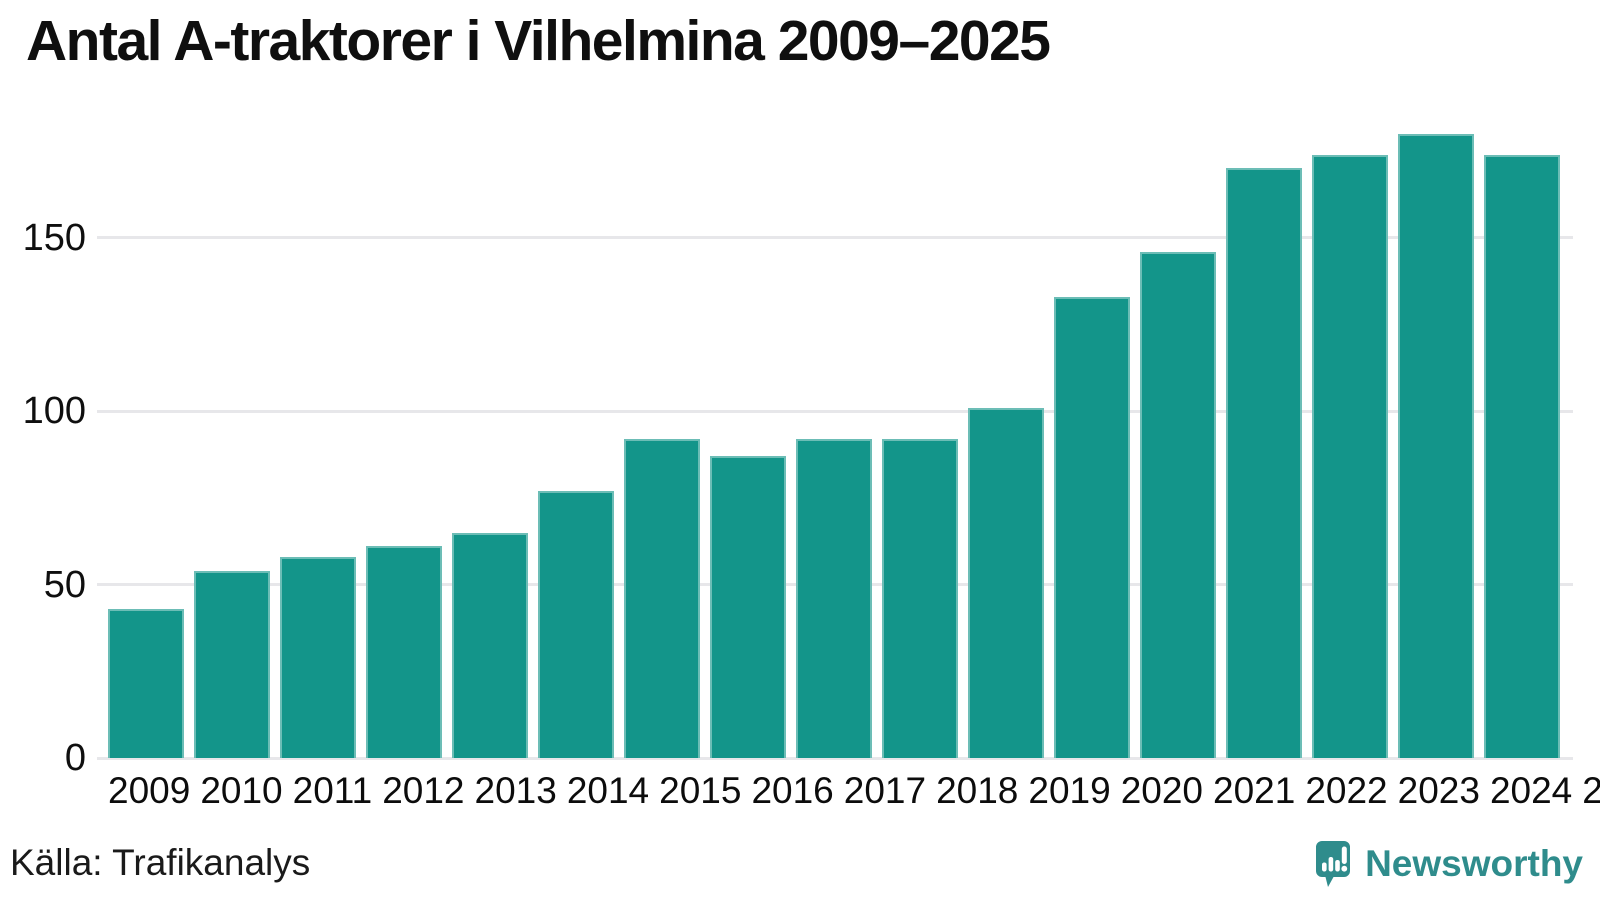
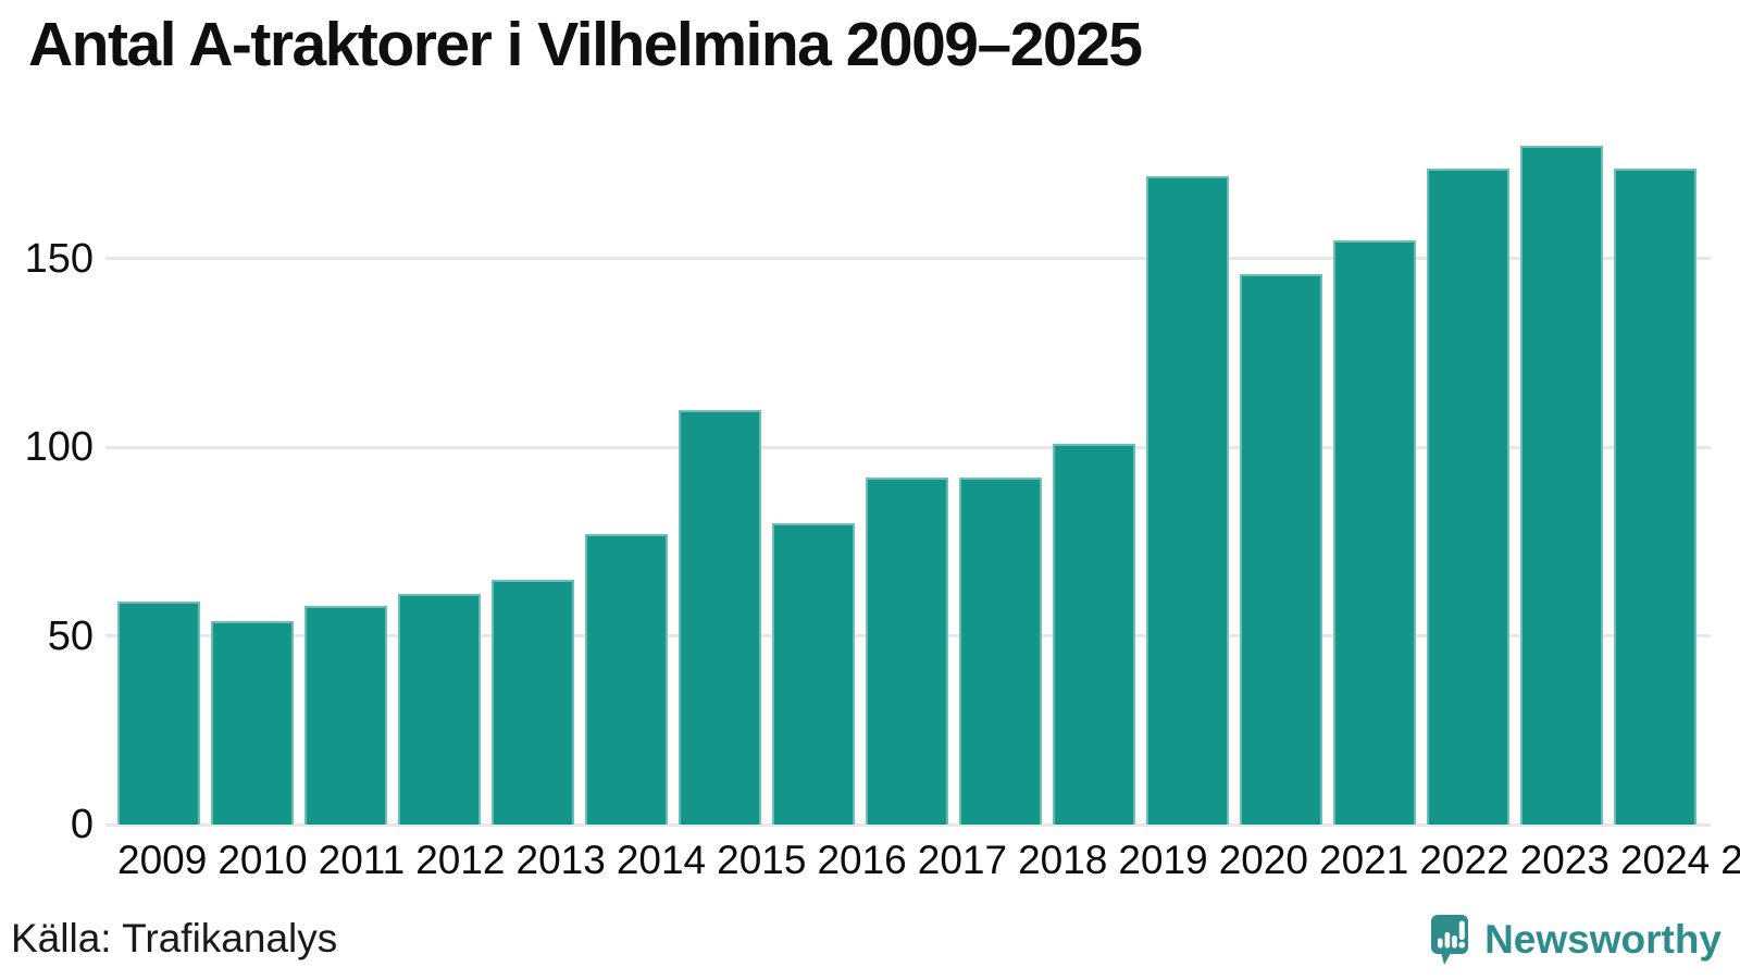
2009: 43 -> 59
2015: 92 -> 110
2016: 87 -> 80
2020: 133 -> 172
2022: 170 -> 155
